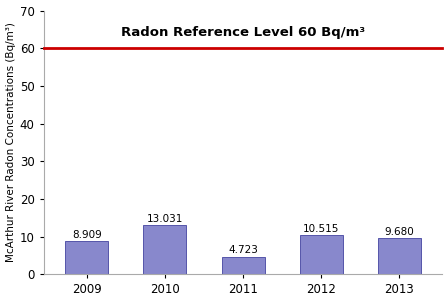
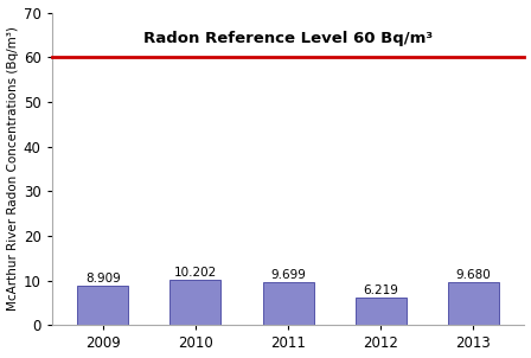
2010: 13.031 -> 10.202
2011: 4.723 -> 9.699
2012: 10.515 -> 6.219
